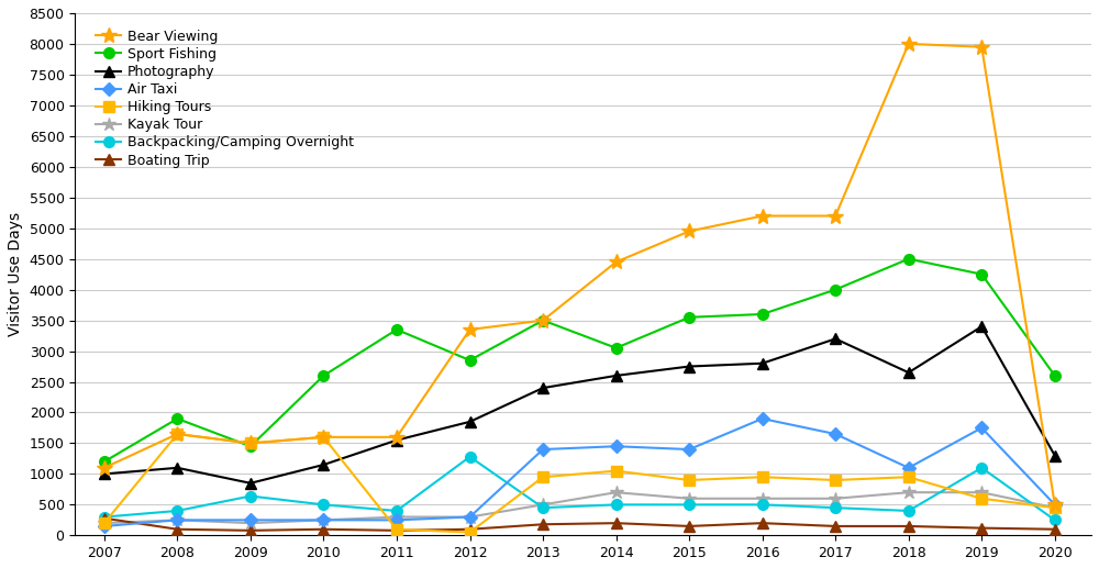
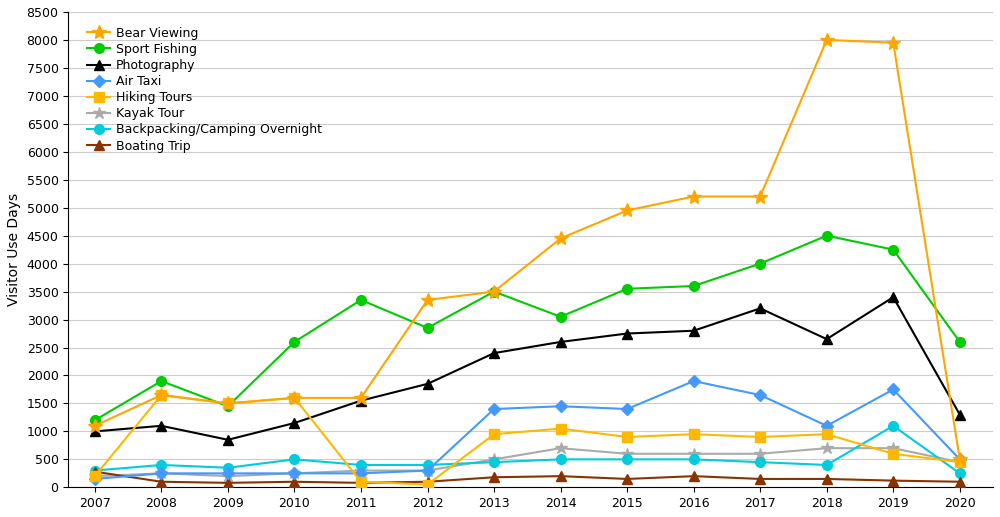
Backpacking/Camping Overnight/2009: 640 -> 350
Backpacking/Camping Overnight/2012: 1280 -> 400
